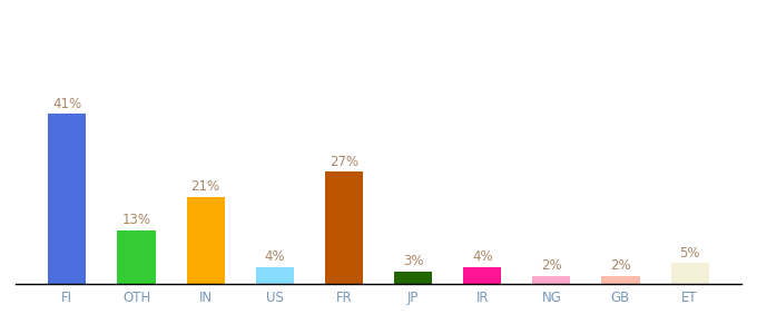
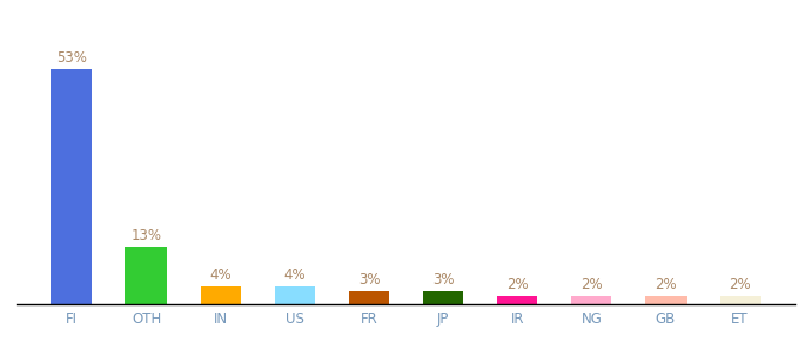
FI: 41% -> 53%
IN: 21% -> 4%
FR: 27% -> 3%
IR: 4% -> 2%
ET: 5% -> 2%
